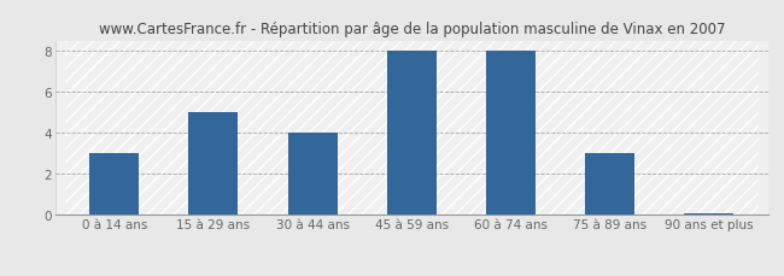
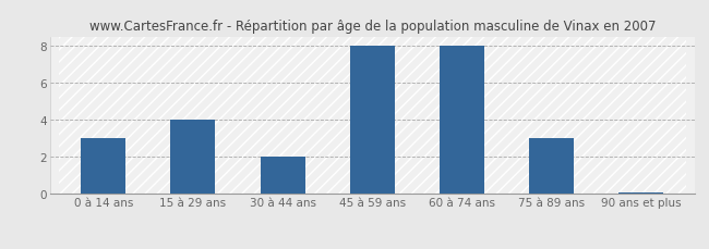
15 à 29 ans: 5.0 -> 4.0
30 à 44 ans: 4.0 -> 2.0
